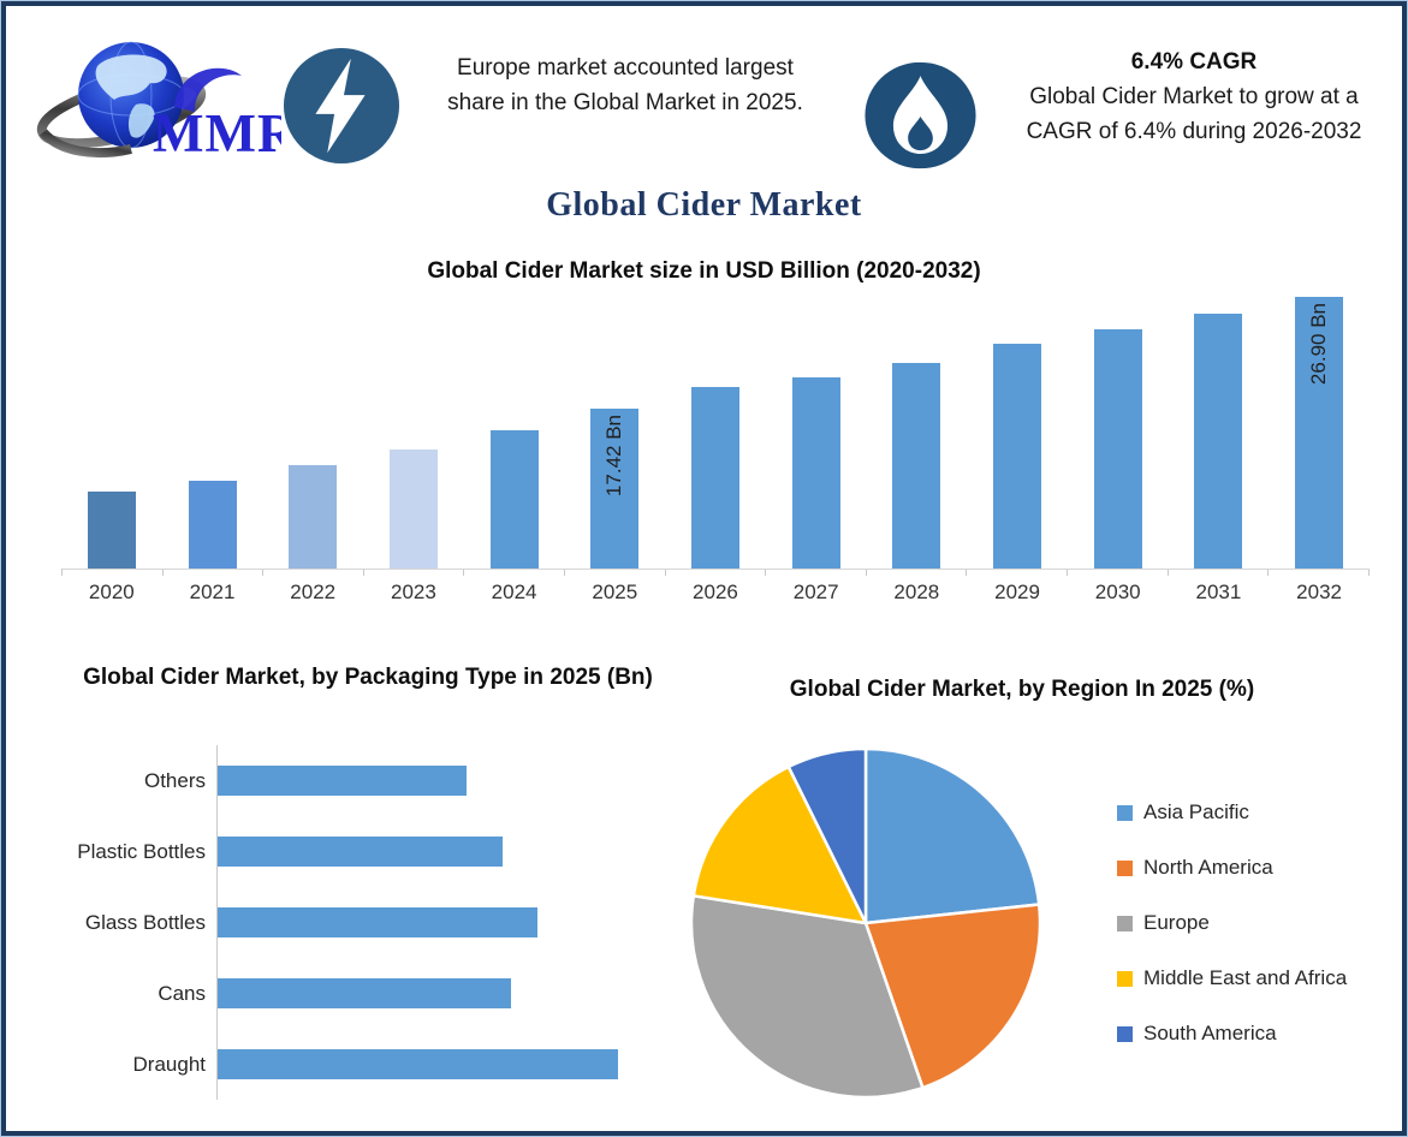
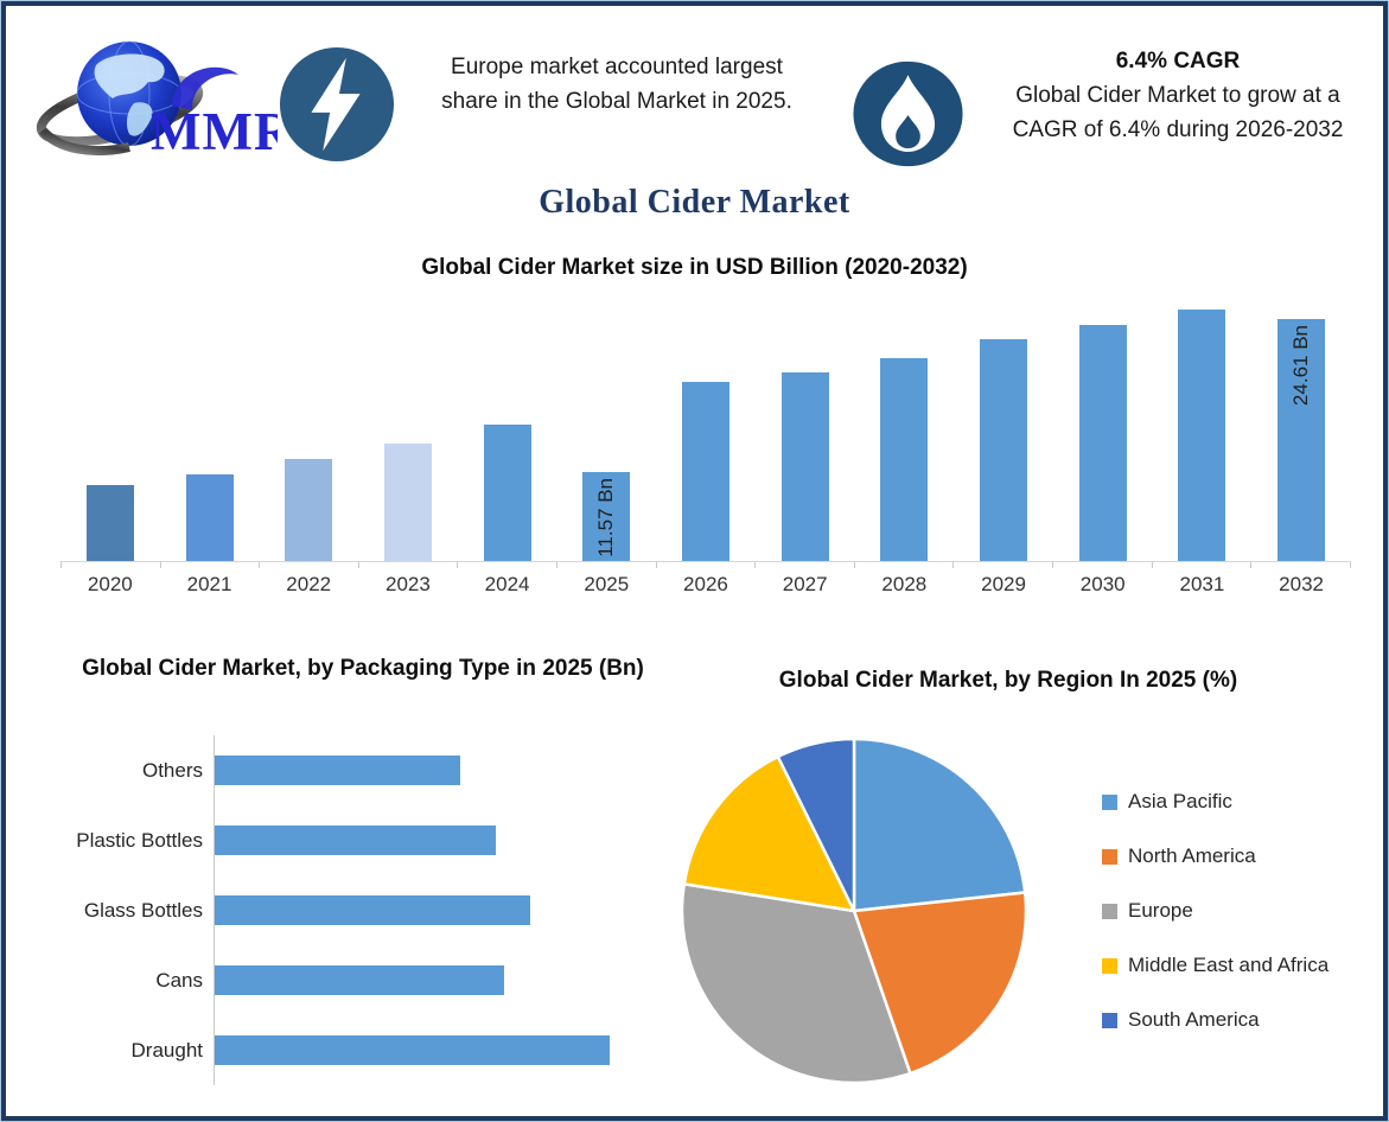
Global Cider Market size in USD Billion (2020-2032)/2025: 17.42 -> 11.57
Global Cider Market size in USD Billion (2020-2032)/2032: 26.90 -> 24.61
